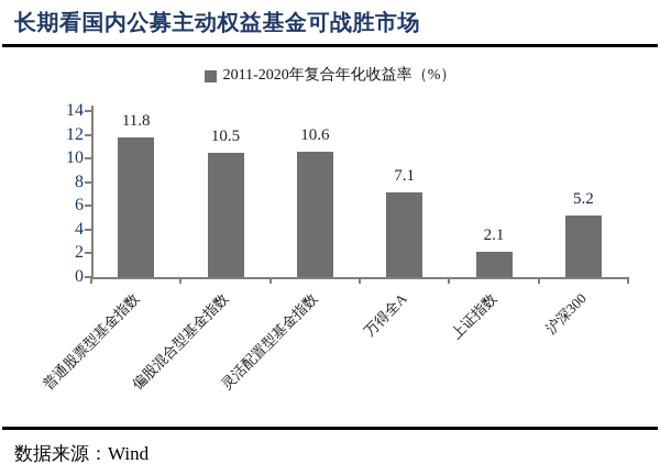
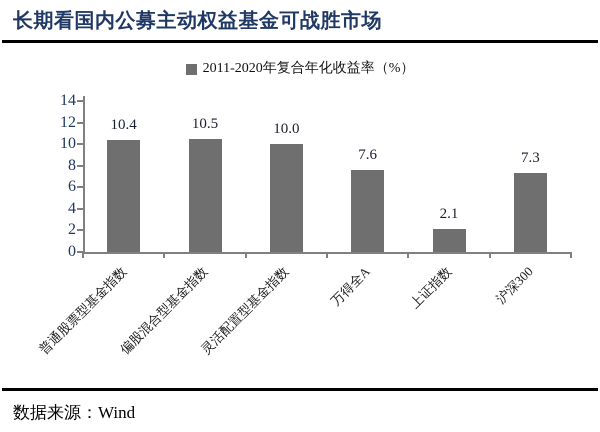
普通股票型基金指数: 11.8 -> 10.4
灵活配置型基金指数: 10.6 -> 10.0
万得全A: 7.1 -> 7.6
沪深300: 5.2 -> 7.3
